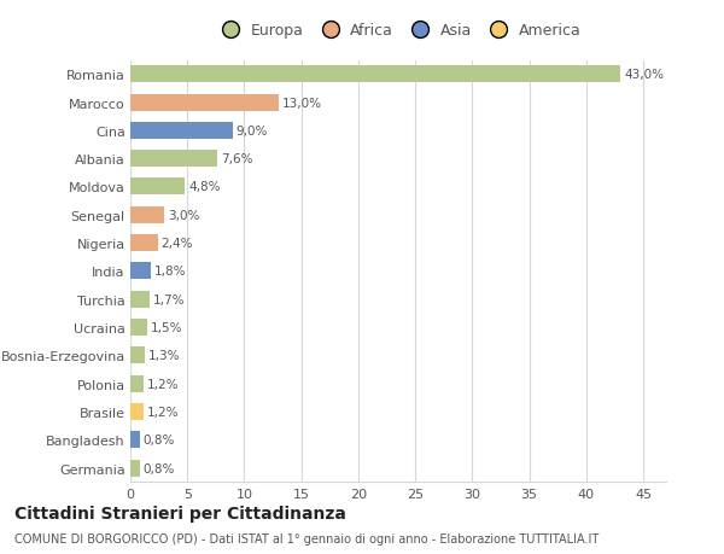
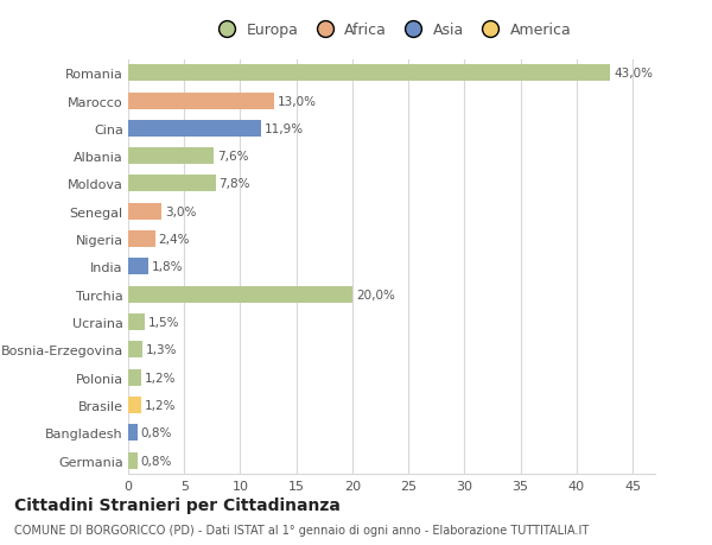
Cina: 9,0% -> 11,9%
Moldova: 4,8% -> 7,8%
Turchia: 1,7% -> 20,0%
